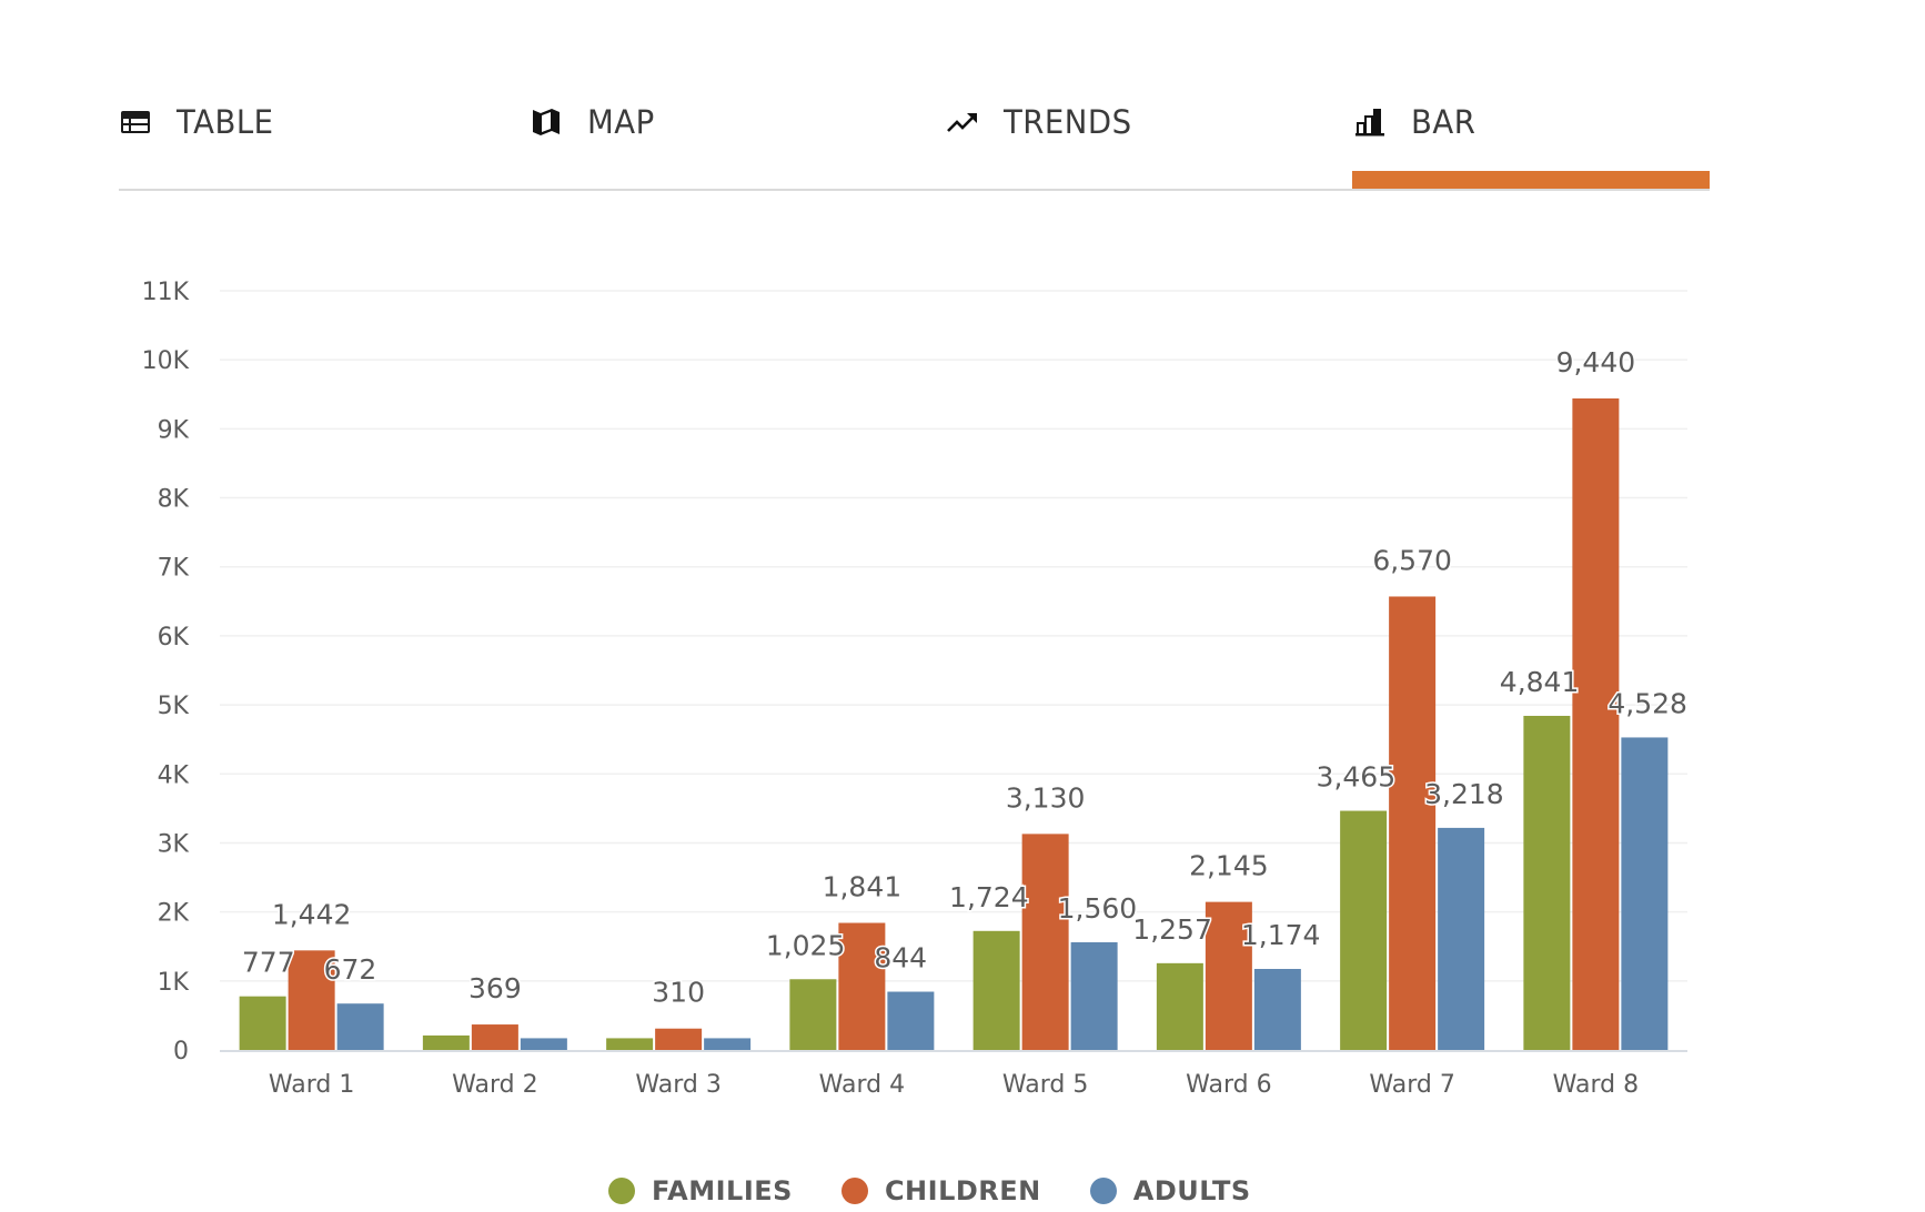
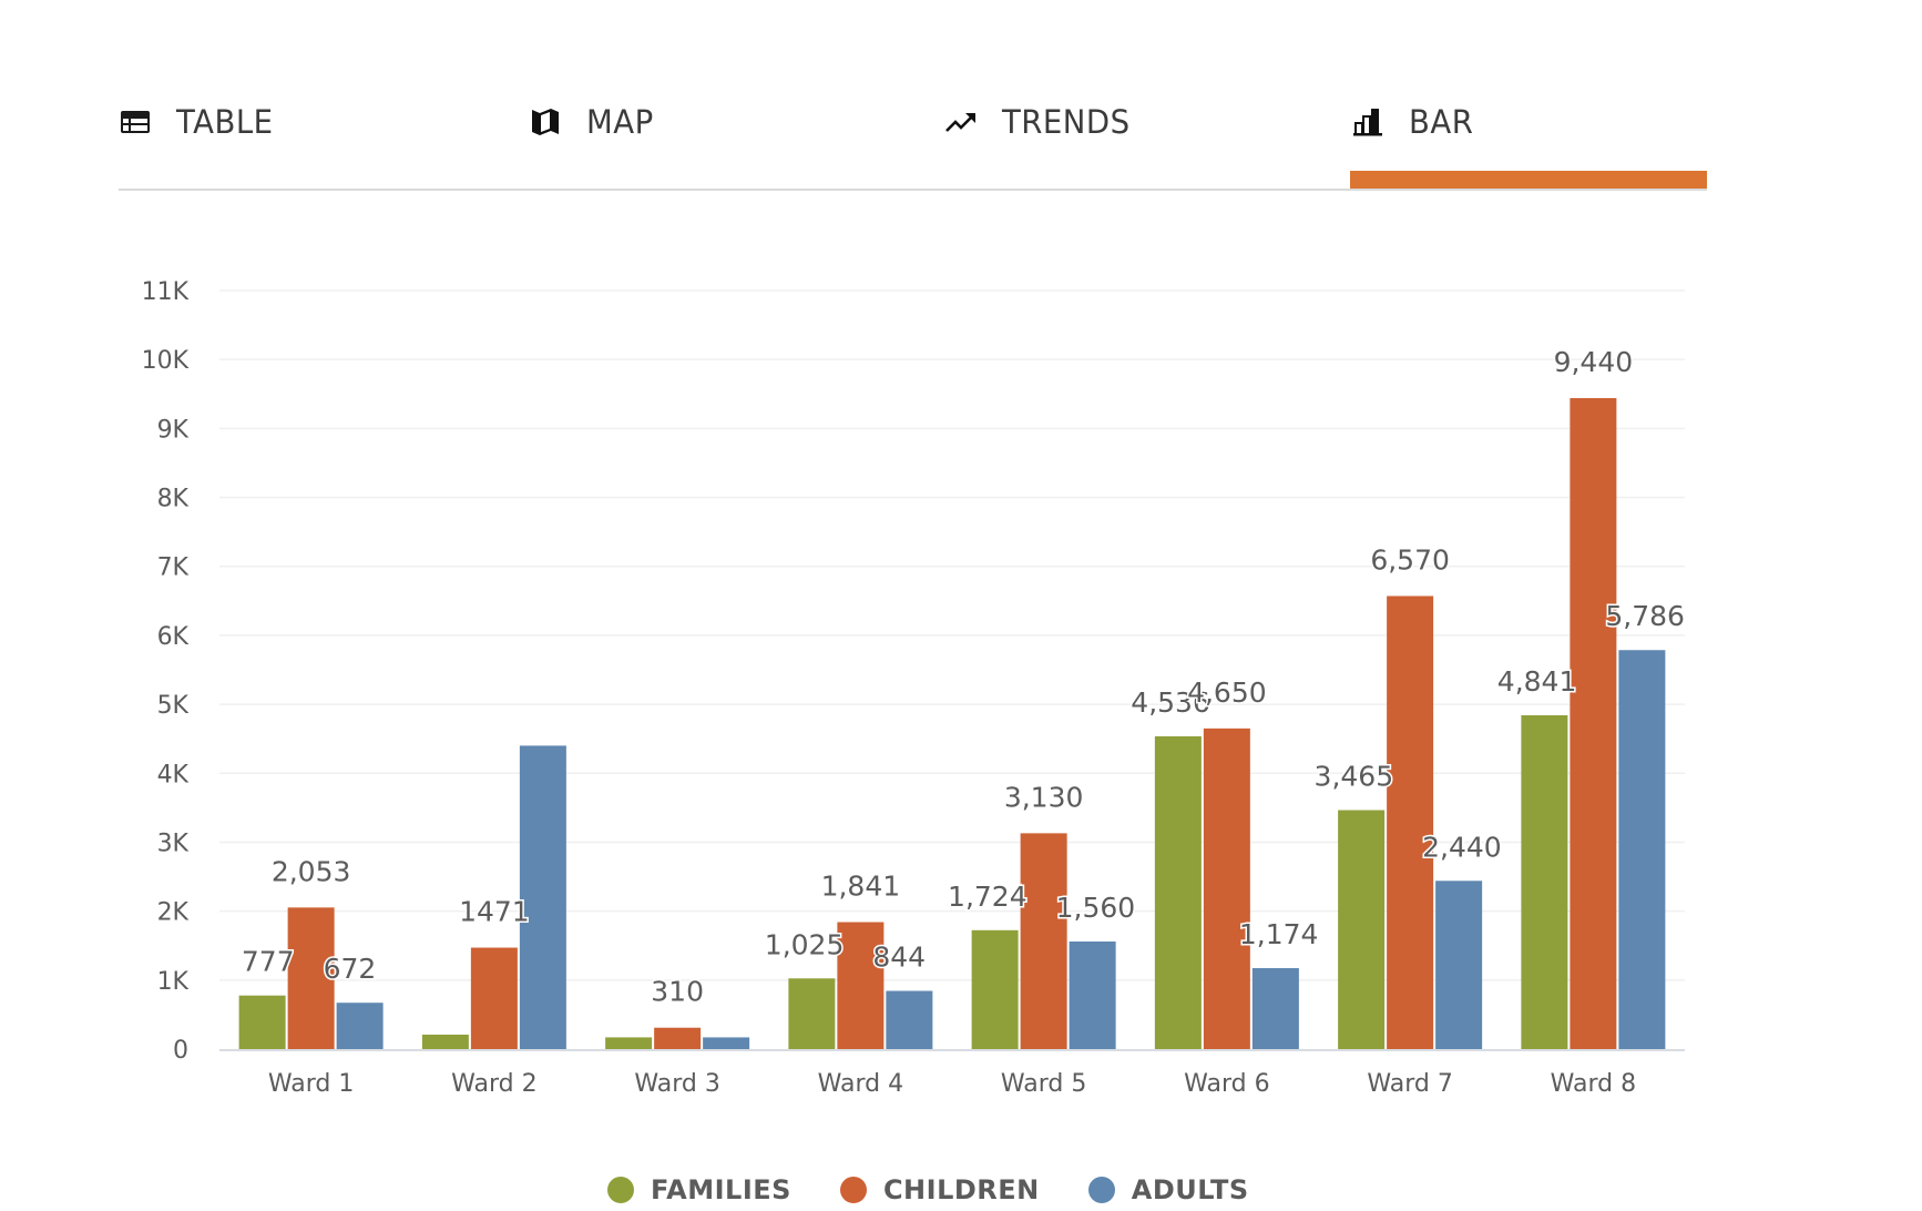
CHILDREN/Ward 1: 1,442 -> 2,053
CHILDREN/Ward 2: 369 -> 1471
ADULTS/Ward 2: 0.2K -> 4.4K
FAMILIES/Ward 6: 1,257 -> 4,536
CHILDREN/Ward 6: 2,145 -> 4,650
ADULTS/Ward 7: 3,218 -> 2,440
ADULTS/Ward 8: 4,528 -> 5,786
